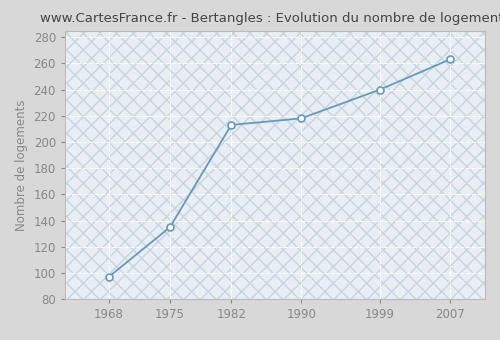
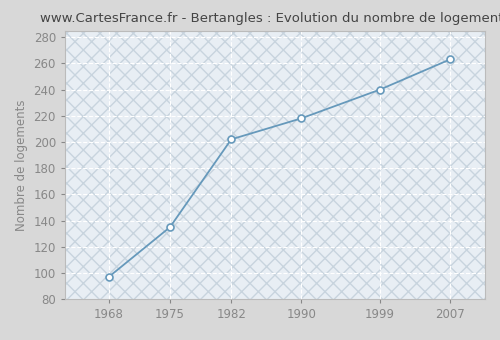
1982: 213 -> 202
